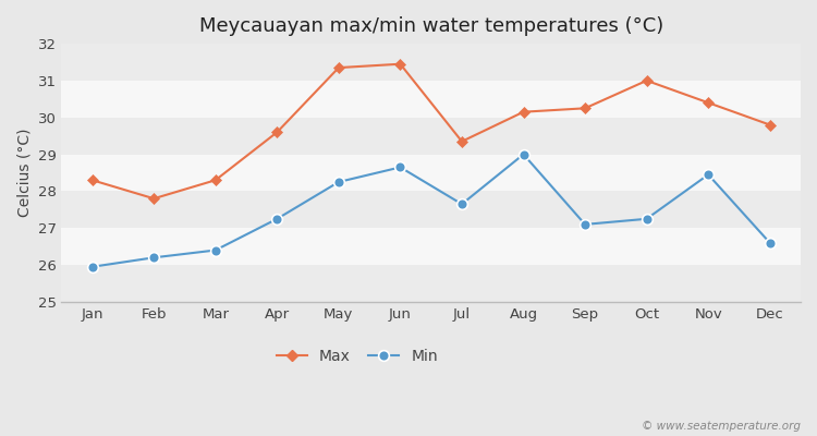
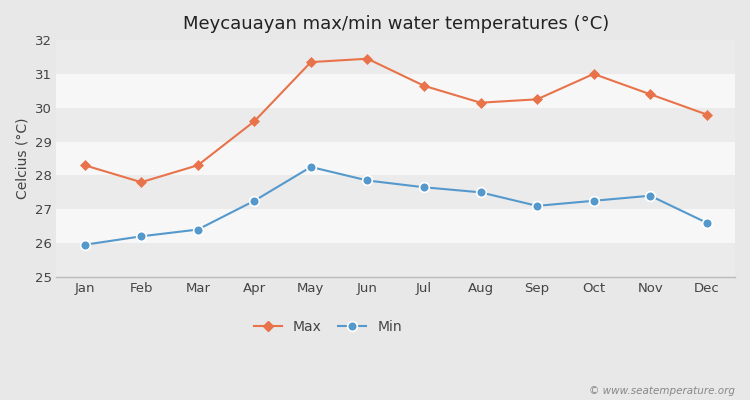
Min/Jun: 28.65 -> 27.85
Max/Jul: 29.35 -> 30.65
Min/Aug: 29.00 -> 27.50
Min/Nov: 28.45 -> 27.40
